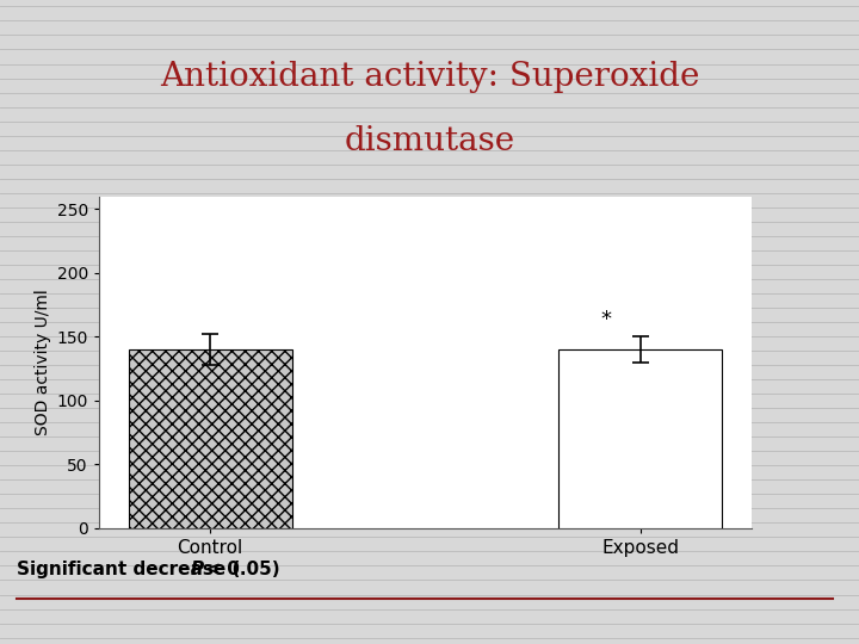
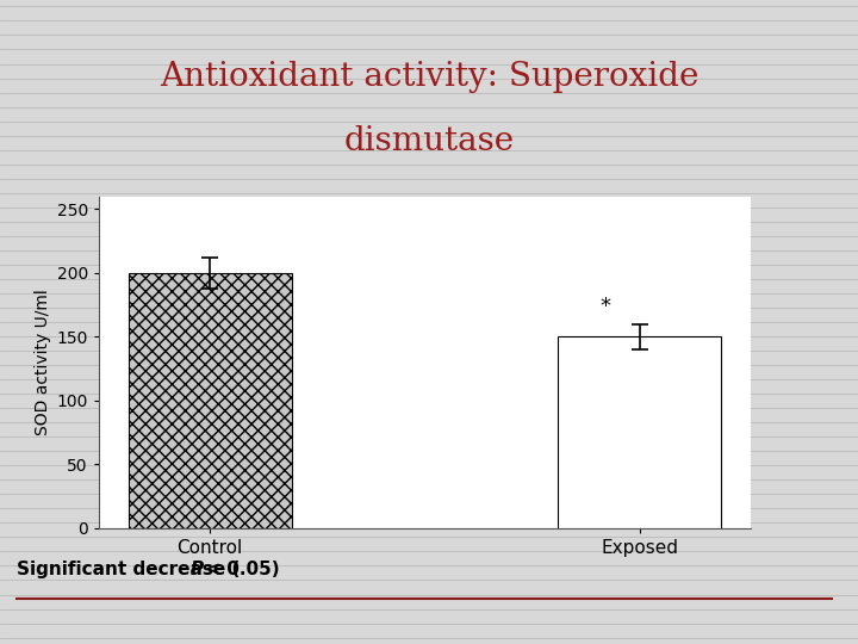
Control: 140 -> 200
Exposed: 140 -> 150
